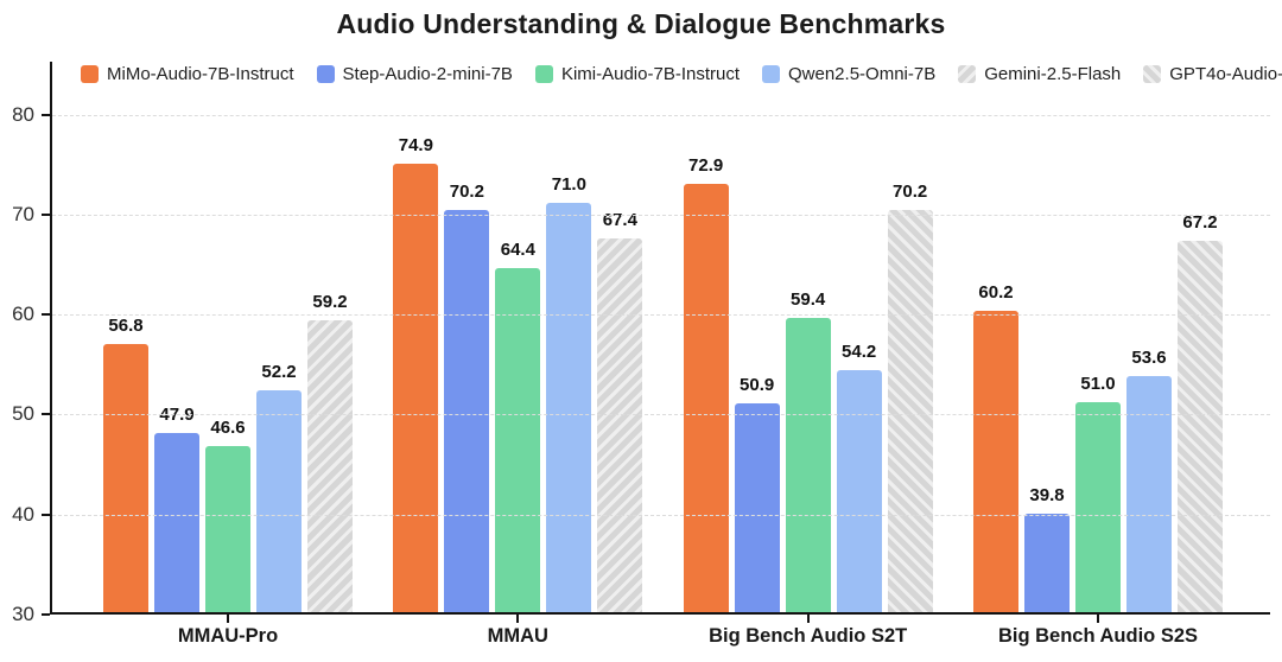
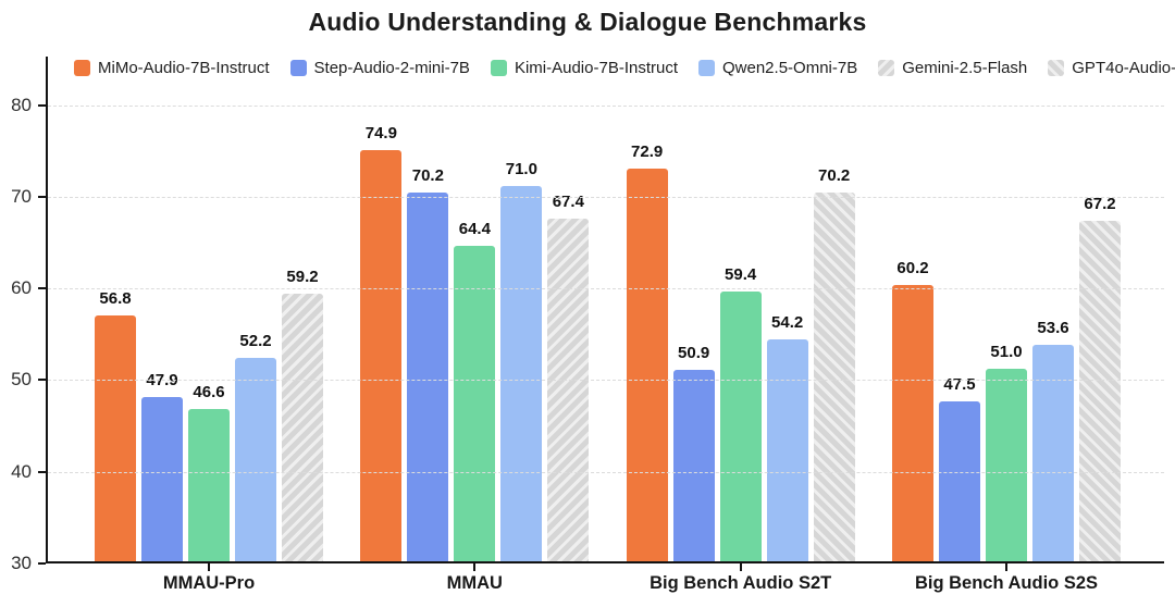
Step-Audio-2-mini-7B/Big Bench Audio S2S: 39.8 -> 47.5
